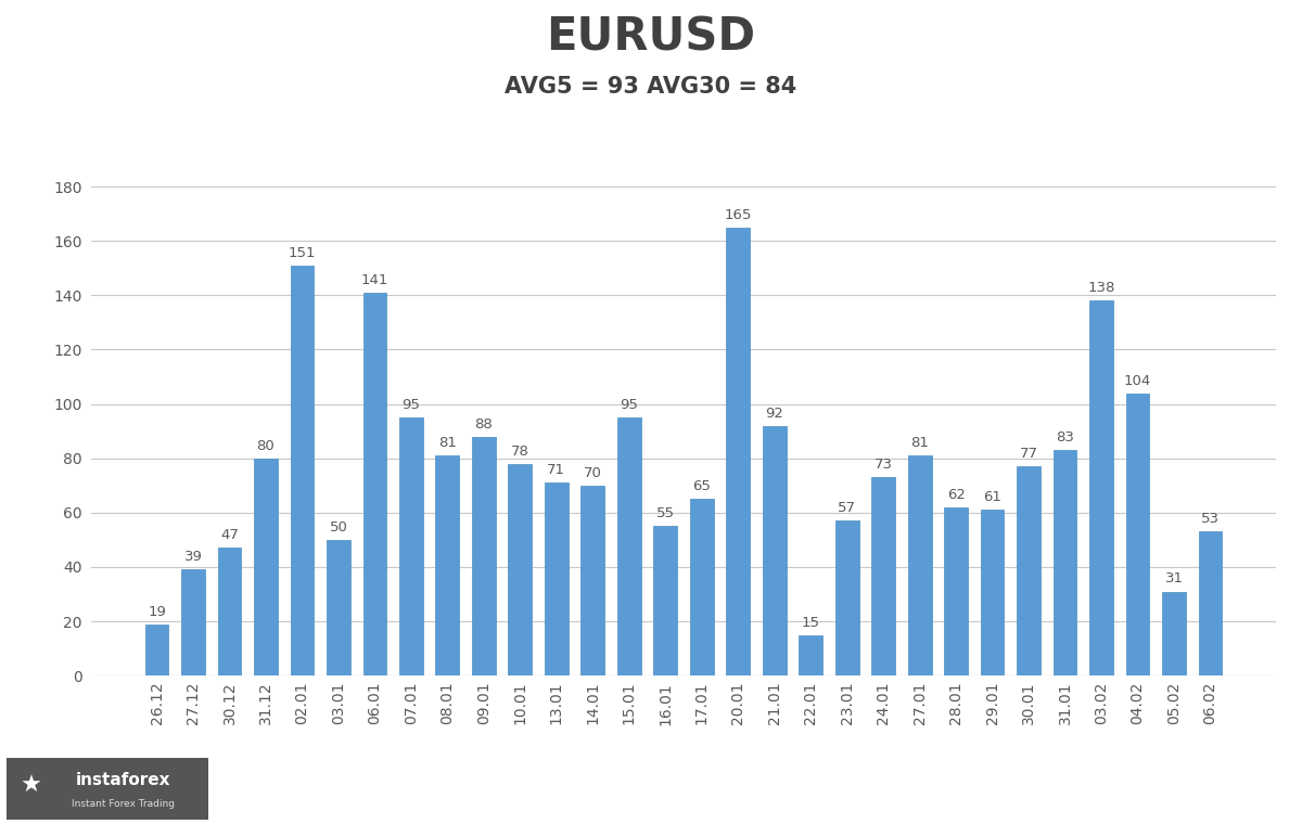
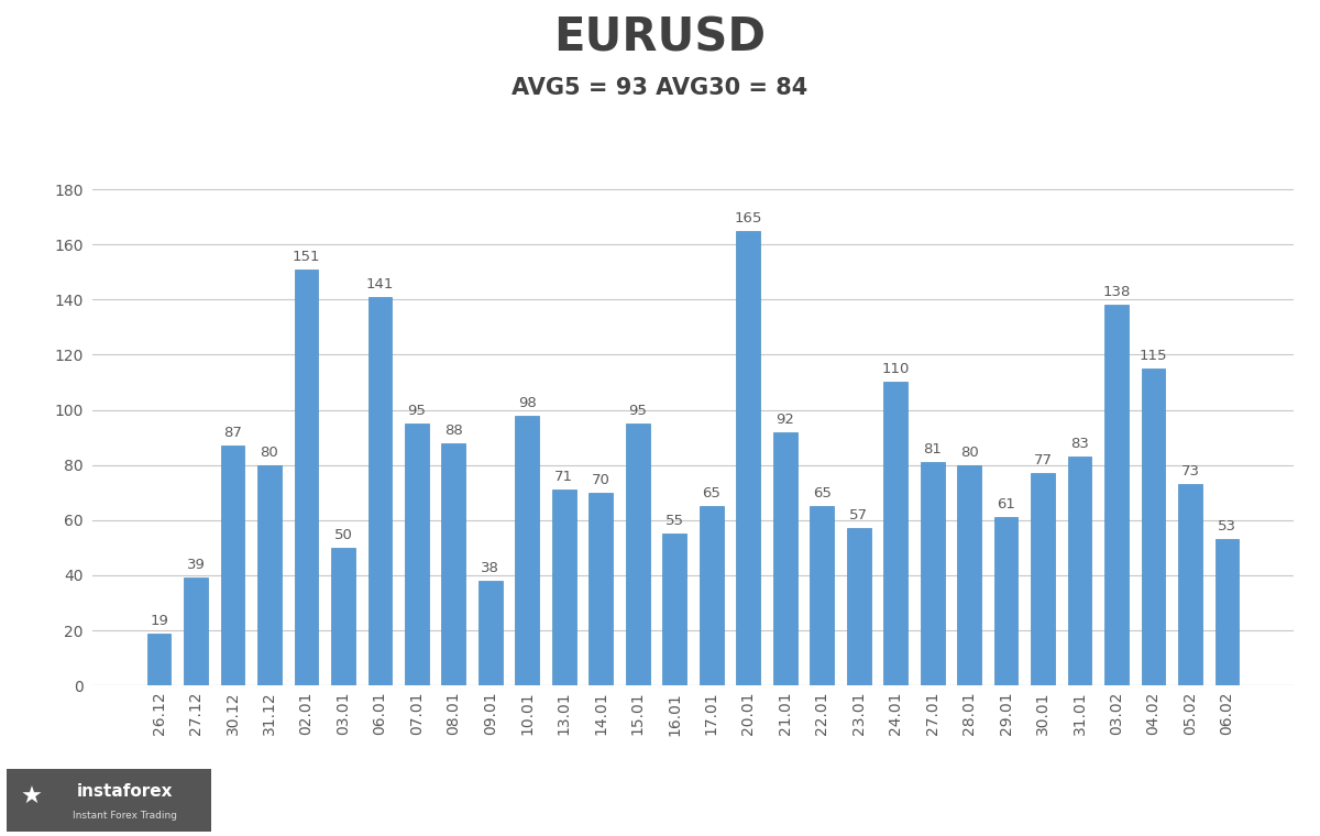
30.12: 47 -> 87
08.01: 81 -> 88
09.01: 88 -> 38
10.01: 78 -> 98
22.01: 15 -> 65
24.01: 73 -> 110
28.01: 62 -> 80
04.02: 104 -> 115
05.02: 31 -> 73
